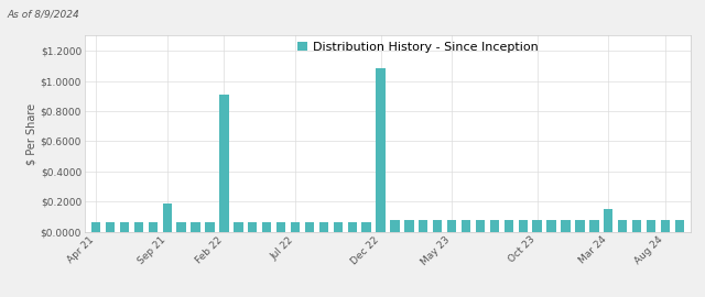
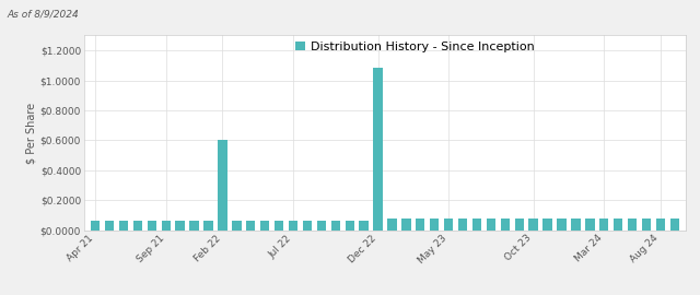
Sep 21: $0.19 -> $0.06
Feb 22: $0.91 -> $0.60
Mar 24: $0.15 -> $0.08
